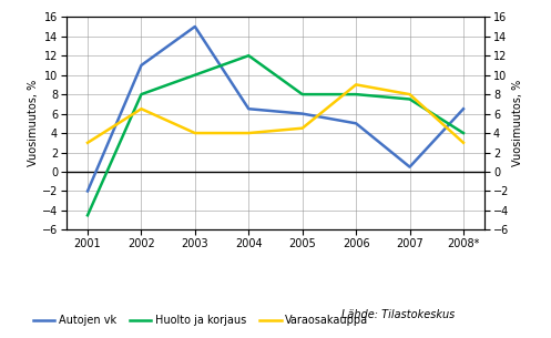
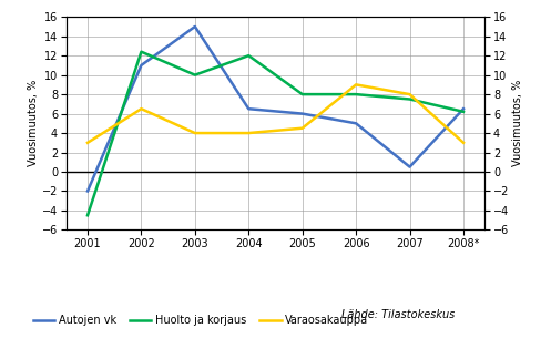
Huolto ja korjaus/2002: 8.0 -> 12.4
Huolto ja korjaus/2008*: 4.0 -> 6.2
